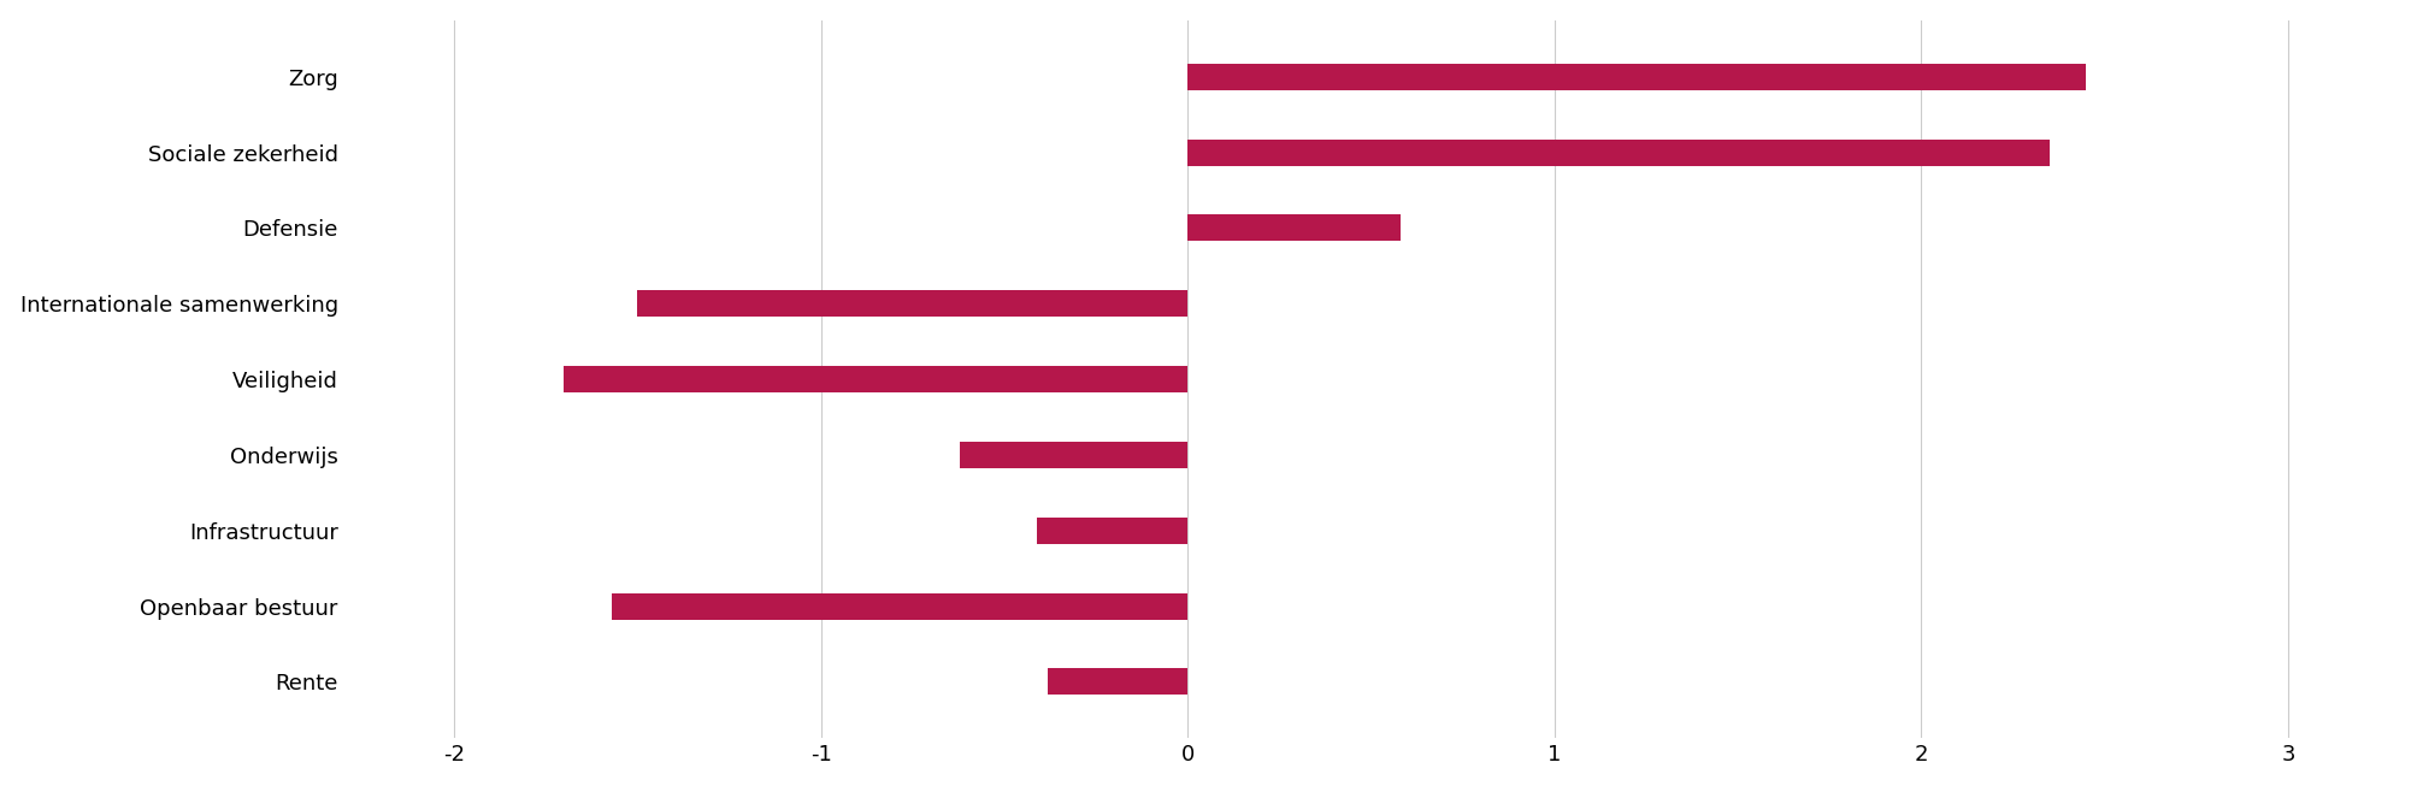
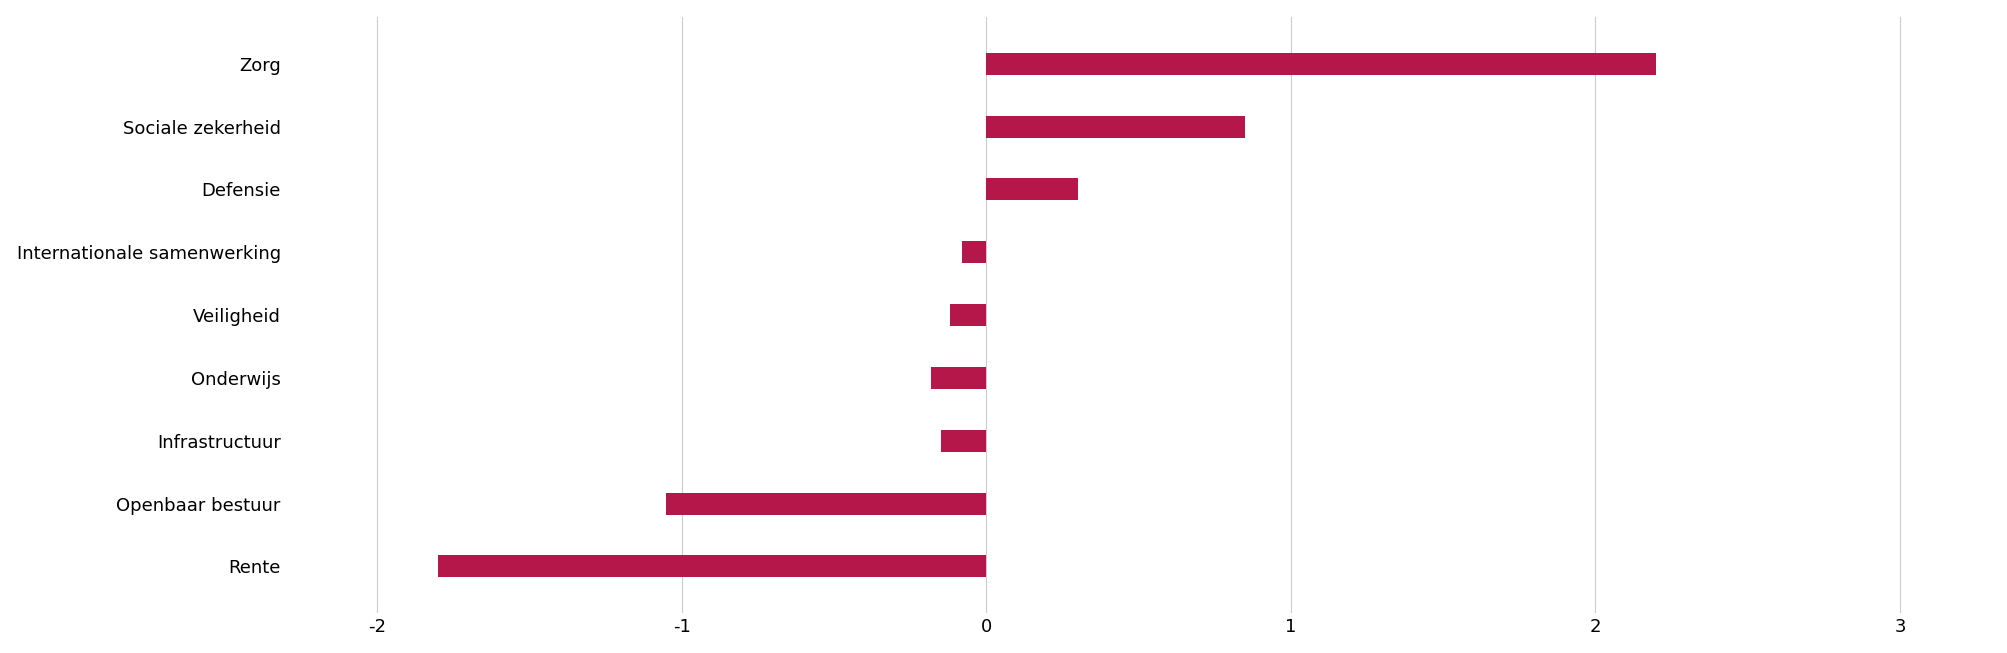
Zorg: 2.45 -> 2.20
Sociale zekerheid: 2.35 -> 0.85
Defensie: 0.58 -> 0.30
Internationale samenwerking: -1.50 -> -0.08
Veiligheid: -1.70 -> -0.12
Onderwijs: -0.62 -> -0.18
Infrastructuur: -0.41 -> -0.15
Openbaar bestuur: -1.57 -> -1.05
Rente: -0.38 -> -1.80
